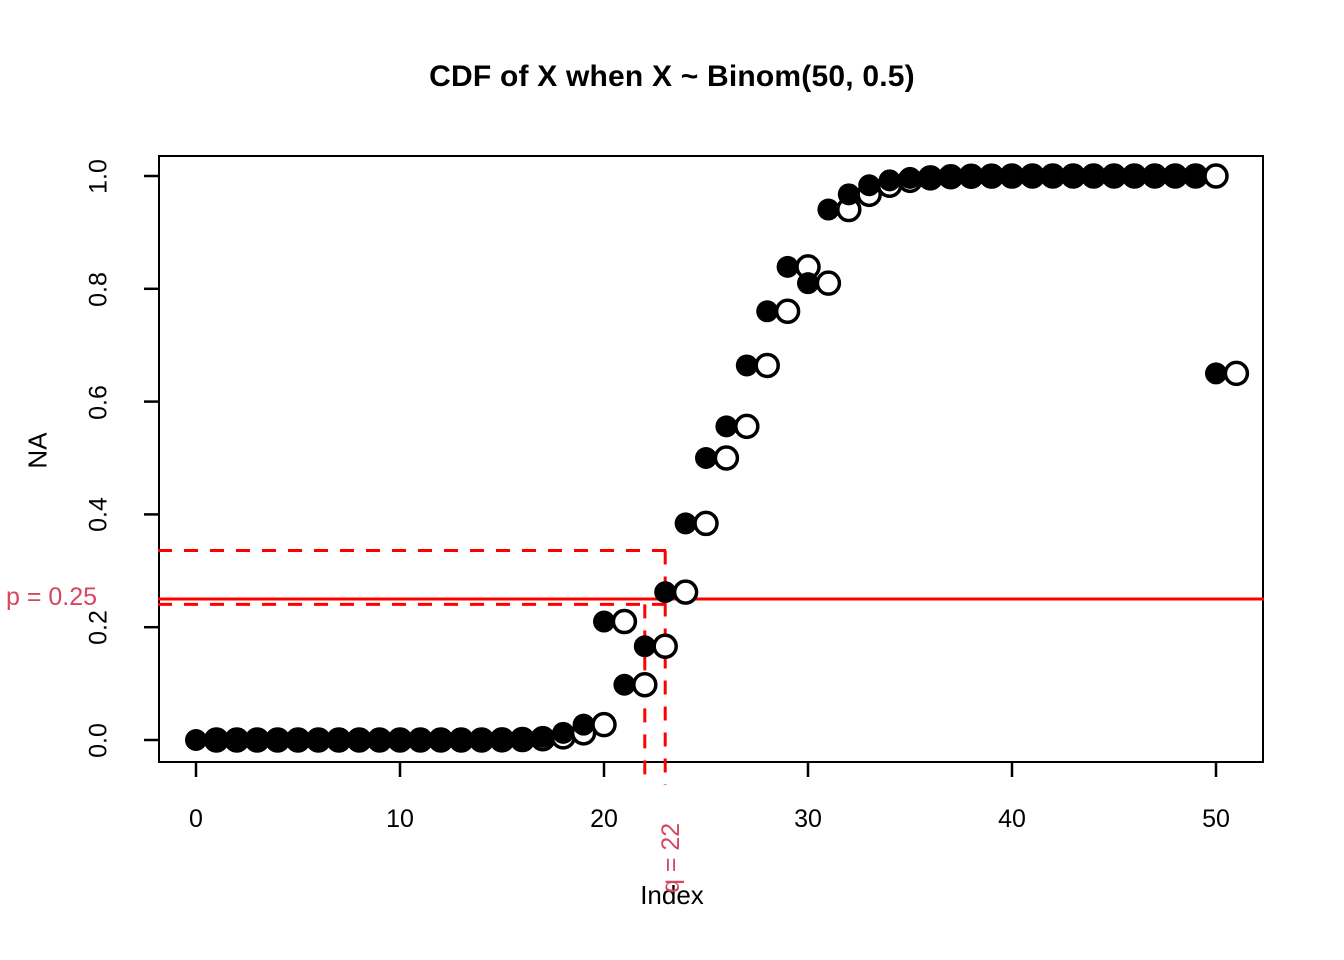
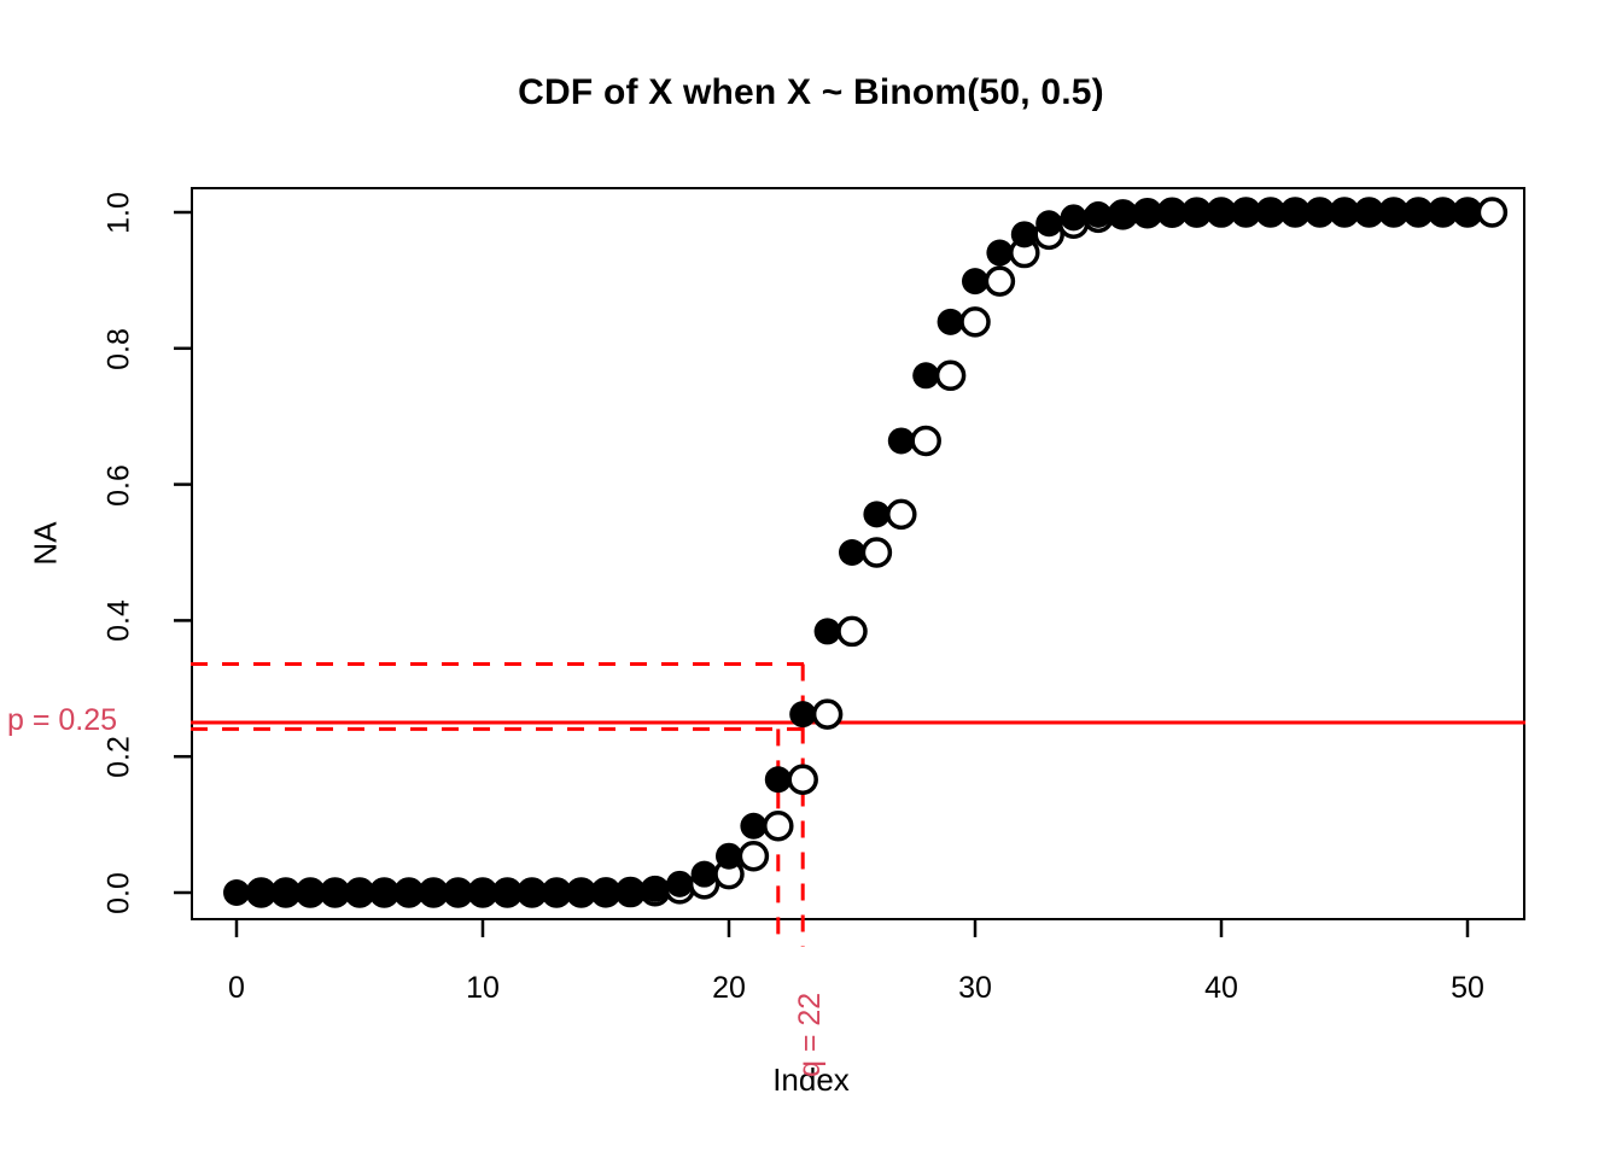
20: 0.21 -> 0.05
30: 0.81 -> 0.90
50: 0.65 -> 1.00
